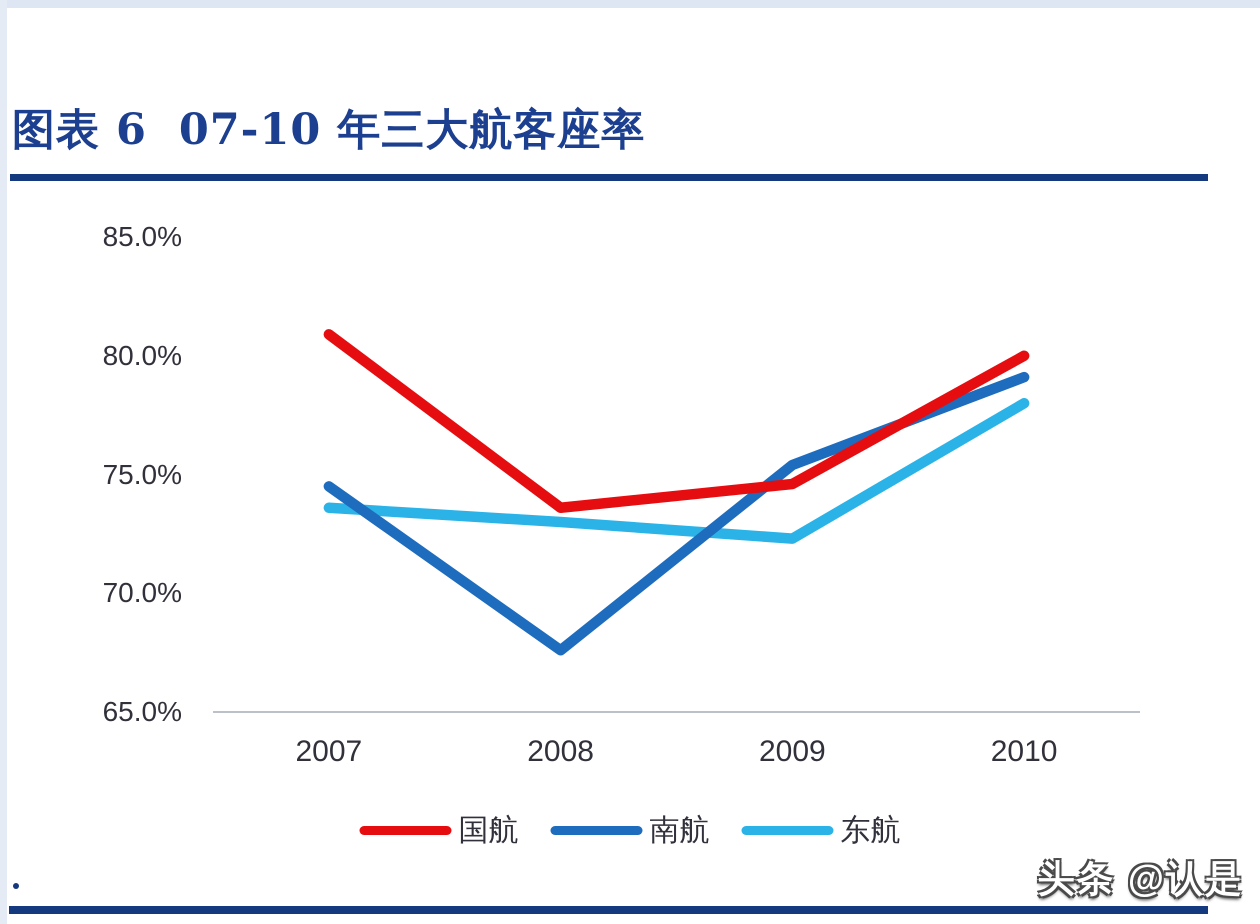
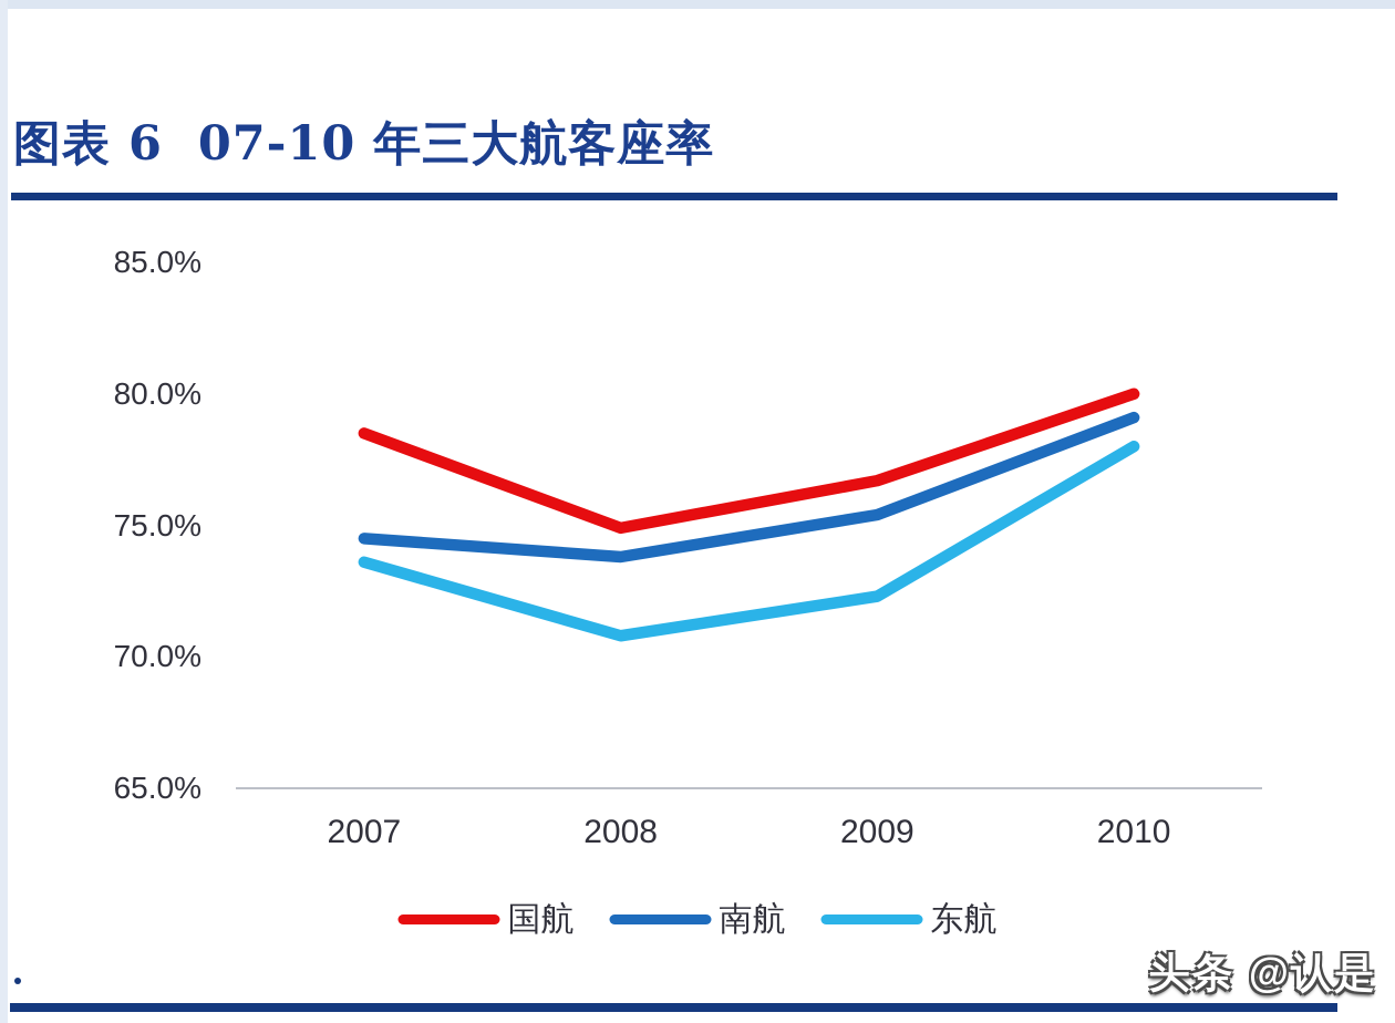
国航/2007: 80.9% -> 78.5%
国航/2008: 73.6% -> 74.9%
南航/2008: 67.6% -> 73.8%
东航/2008: 73.0% -> 70.8%
国航/2009: 74.6% -> 76.7%
